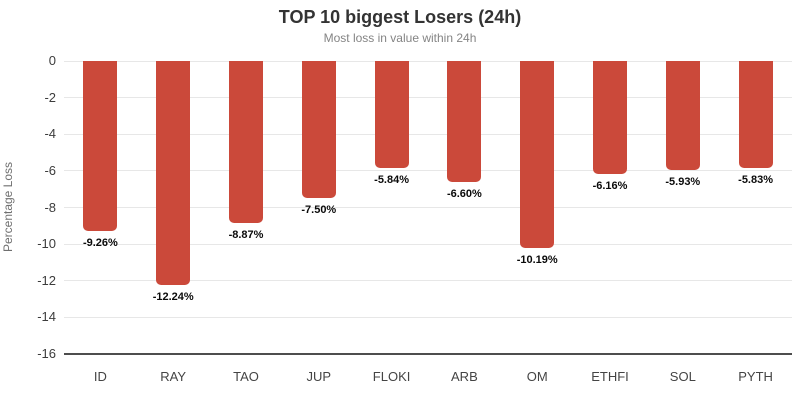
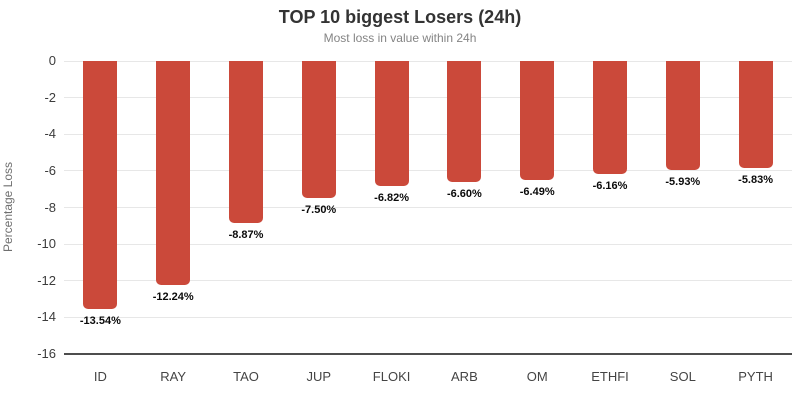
ID: -9.26% -> -13.54%
FLOKI: -5.84% -> -6.82%
OM: -10.19% -> -6.49%
